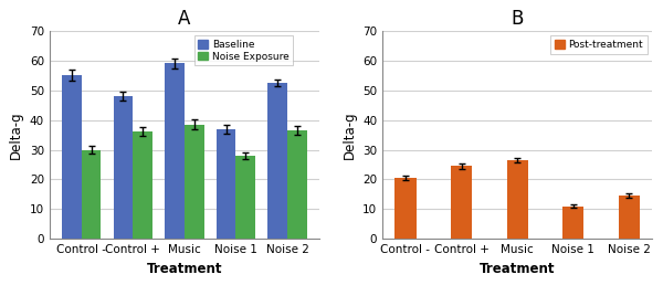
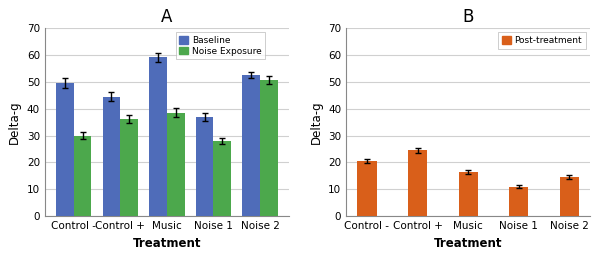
A/Baseline/Control -: 55.0 -> 49.5
A/Baseline/Control +: 48.0 -> 44.5
A/Noise Exposure/Noise 2: 36.5 -> 50.5
B/Music: 26.5 -> 16.5
